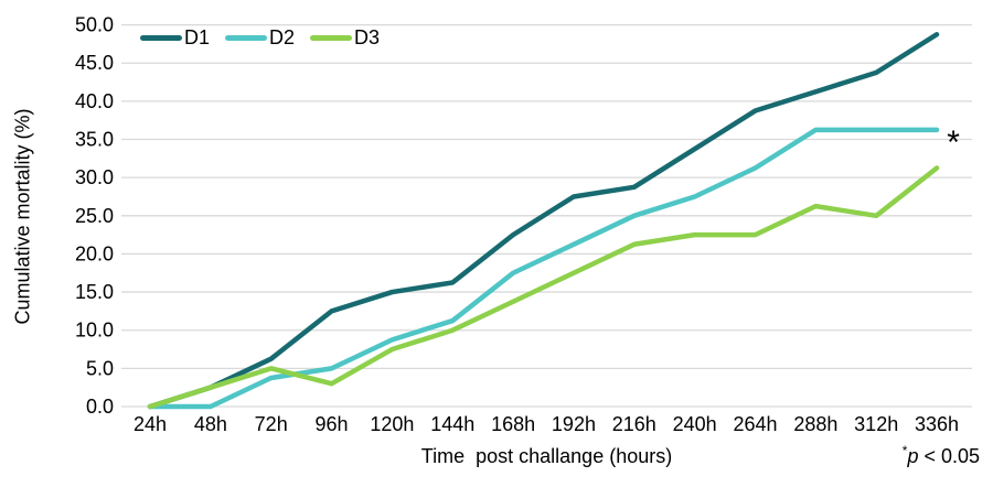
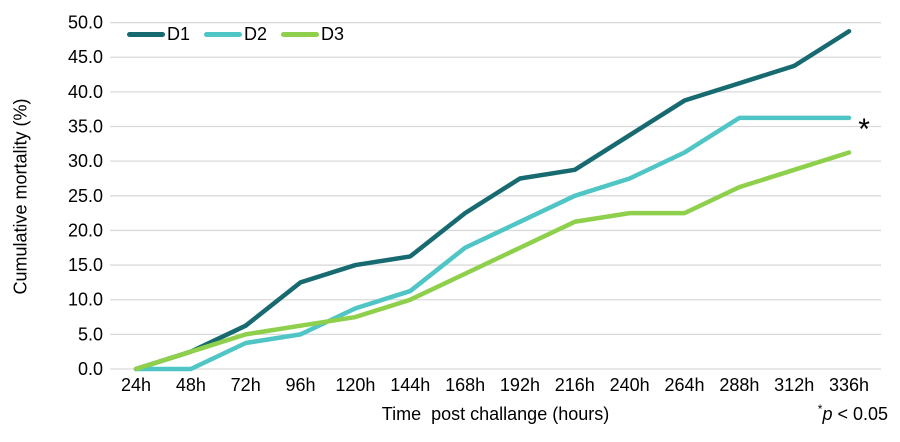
D3/96h: 3 -> 6
D3/312h: 25 -> 29
